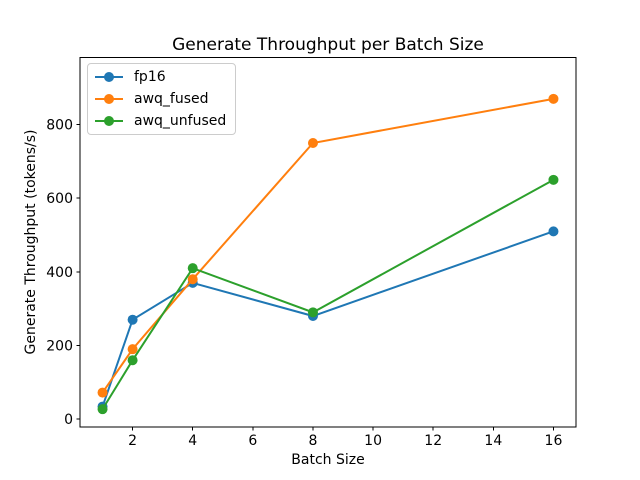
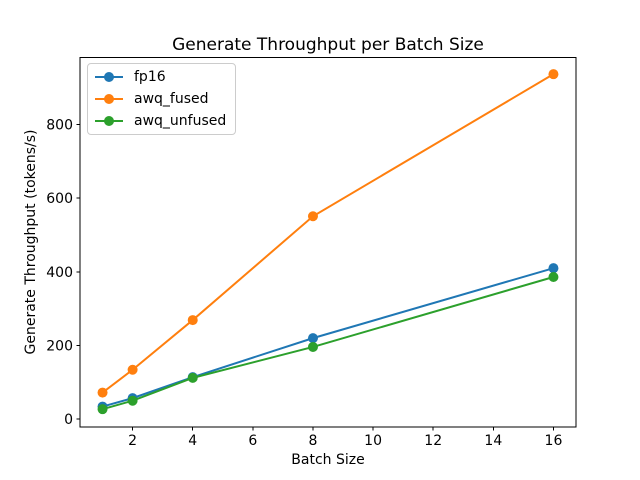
fp16/2: 270 -> 60
awq_fused/2: 190 -> 130
awq_unfused/2: 160 -> 50
fp16/4: 370 -> 110
awq_fused/4: 380 -> 270
awq_unfused/4: 410 -> 110
fp16/8: 280 -> 220
awq_fused/8: 750 -> 550
awq_unfused/8: 290 -> 200
fp16/16: 510 -> 410
awq_fused/16: 870 -> 940
awq_unfused/16: 650 -> 390
